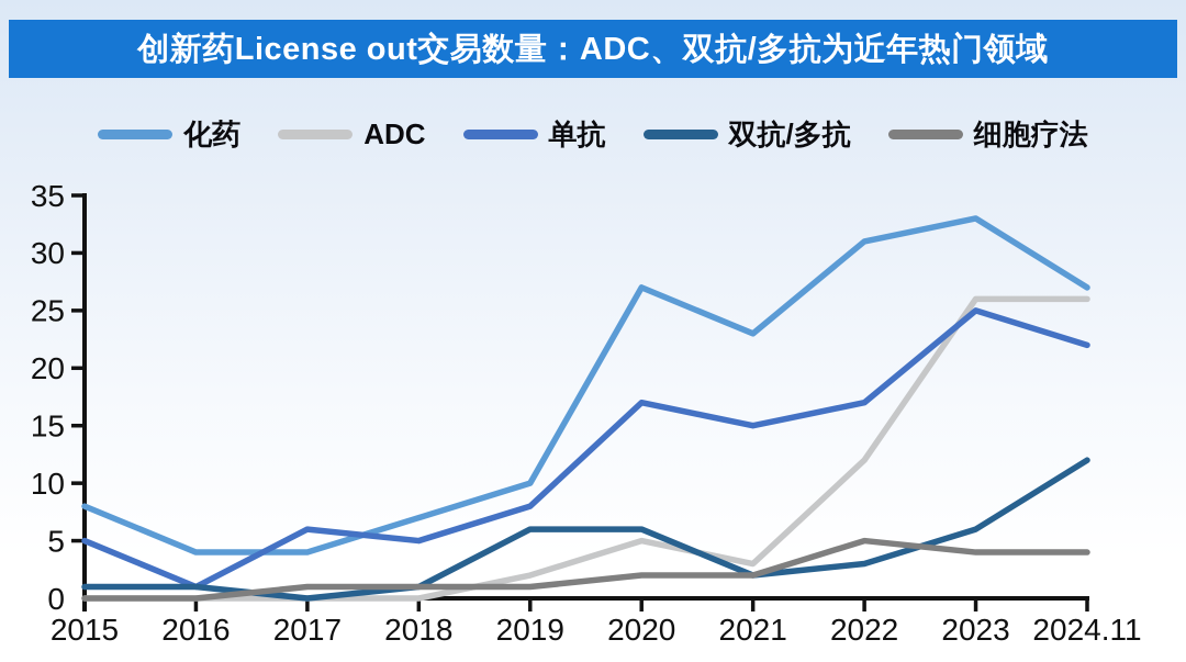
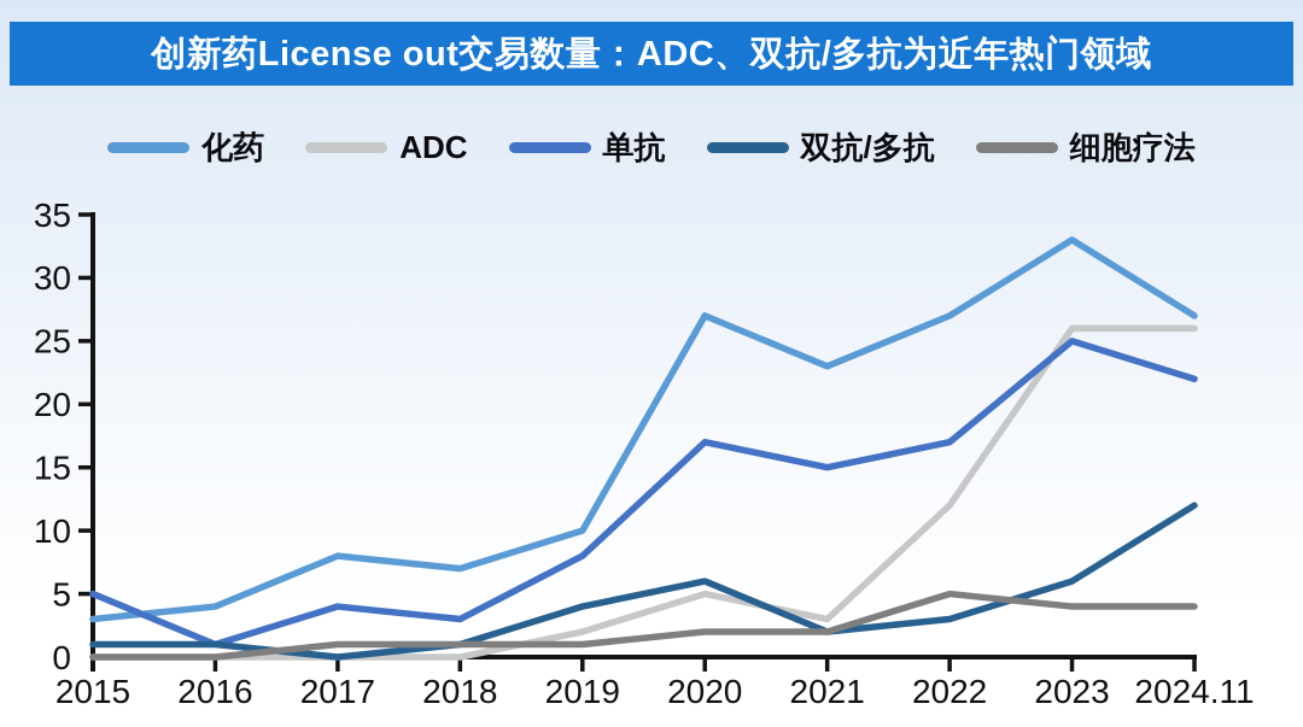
化药/2015: 8 -> 3
化药/2017: 4 -> 8
单抗/2017: 6 -> 4
单抗/2018: 5 -> 3
双抗/多抗/2019: 6 -> 4
化药/2022: 31 -> 27
